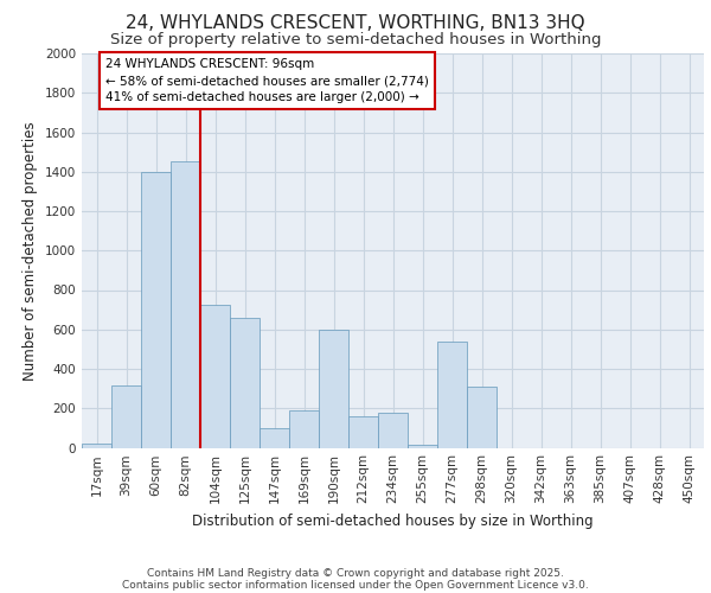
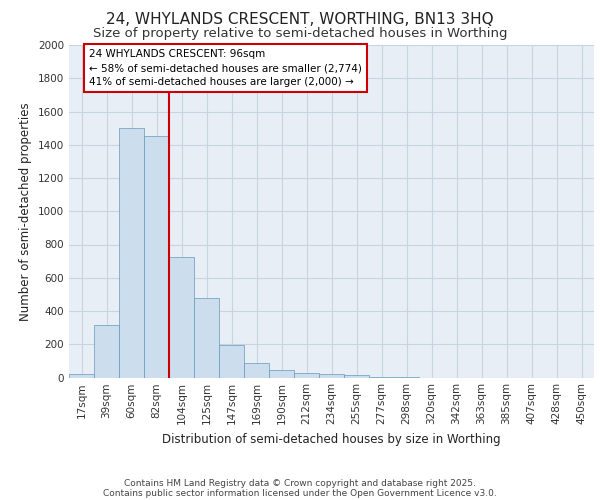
60sqm: 1400 -> 1500
125sqm: 660 -> 480
147sqm: 100 -> 200
169sqm: 190 -> 90
190sqm: 600 -> 40
212sqm: 160 -> 20
234sqm: 180 -> 20
277sqm: 540 -> 0
298sqm: 310 -> 0
